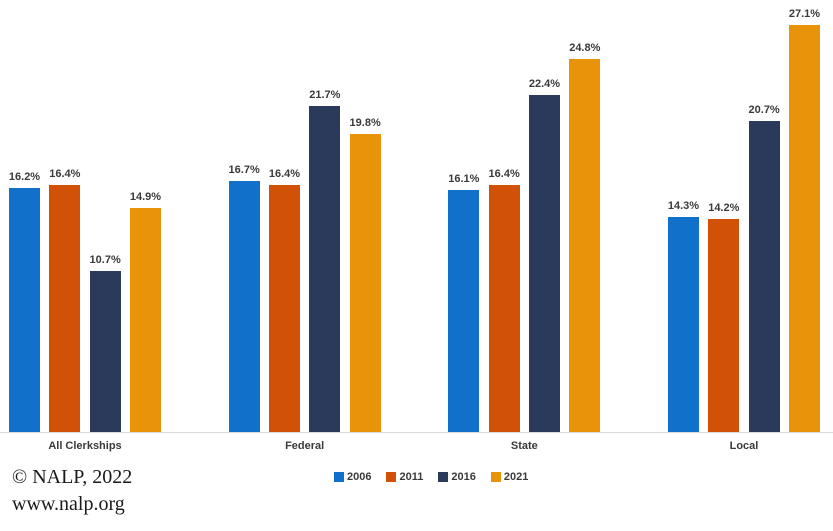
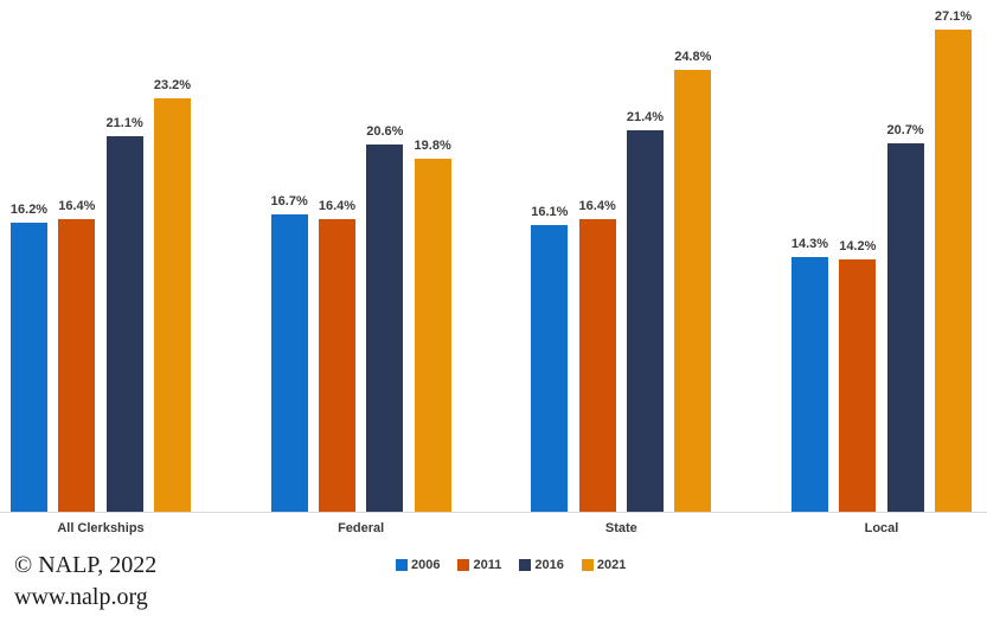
2016/All Clerkships: 10.7% -> 21.1%
2021/All Clerkships: 14.9% -> 23.2%
2016/Federal: 21.7% -> 20.6%
2016/State: 22.4% -> 21.4%
